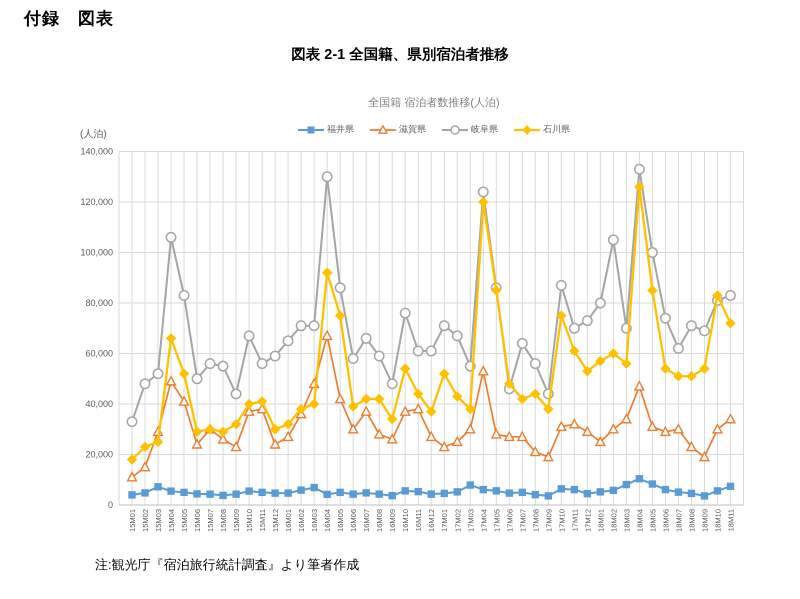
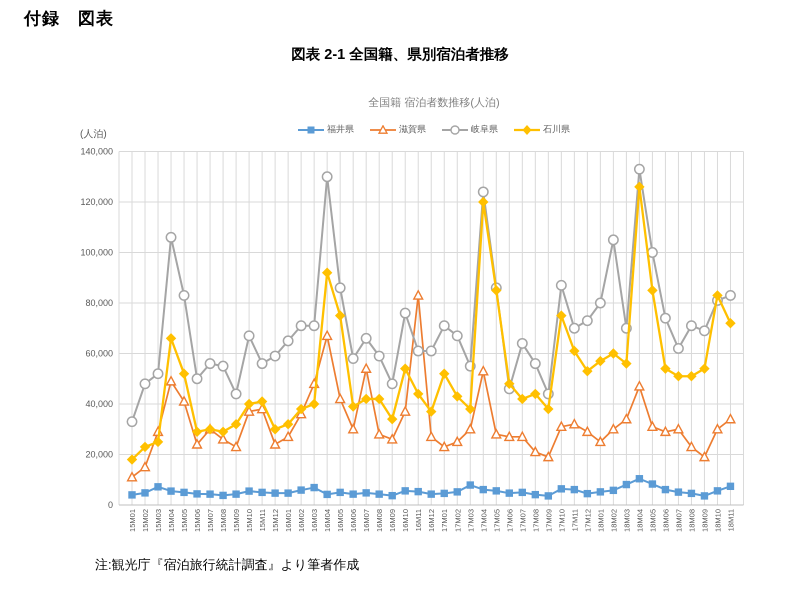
滋賀県/16M07: 37000 -> 54000
滋賀県/16M11: 38000 -> 83000
